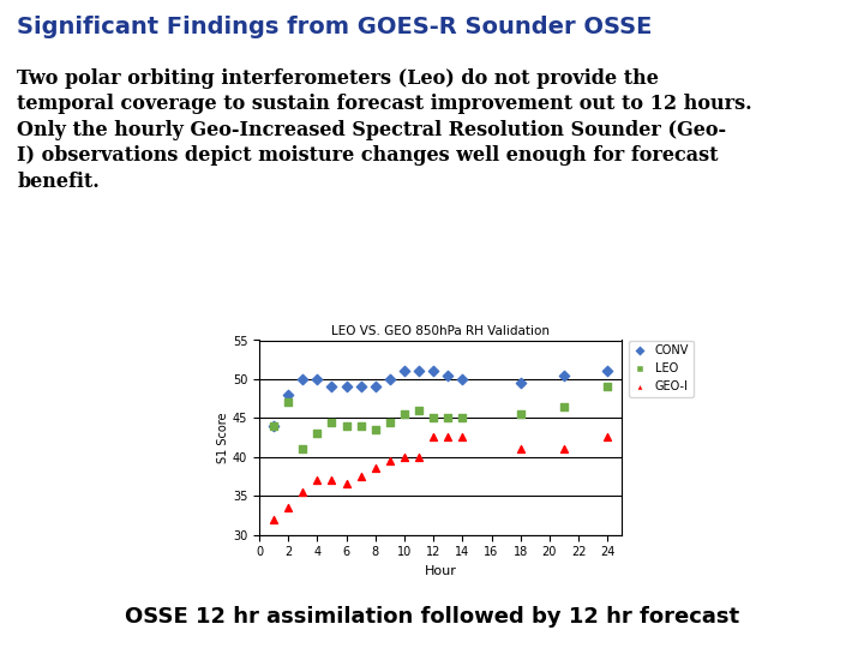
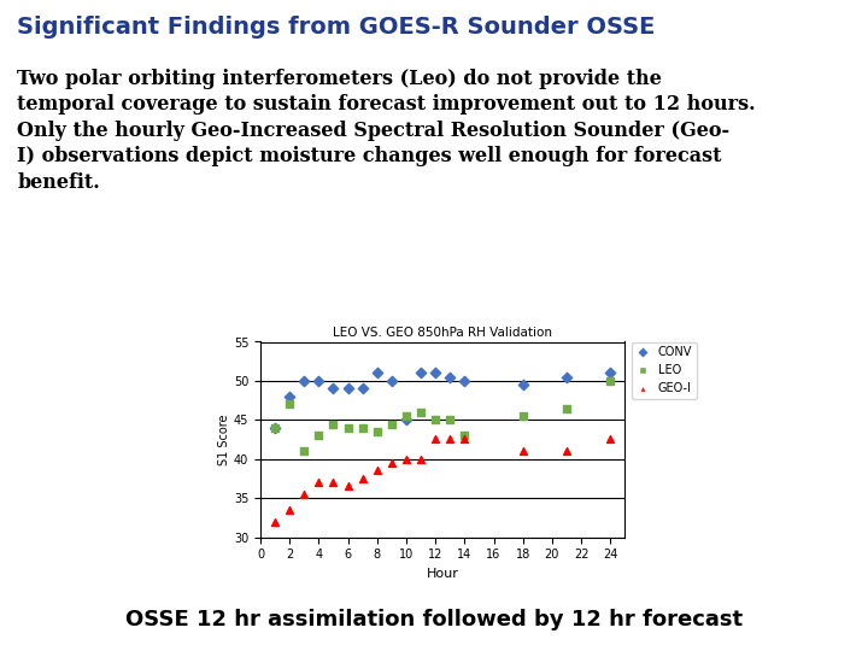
CONV/8: 49.0 -> 51.0
CONV/10: 51.0 -> 45.0
LEO/14: 45.0 -> 43.0
LEO/24: 49.0 -> 50.0
